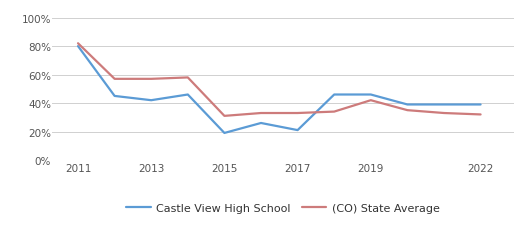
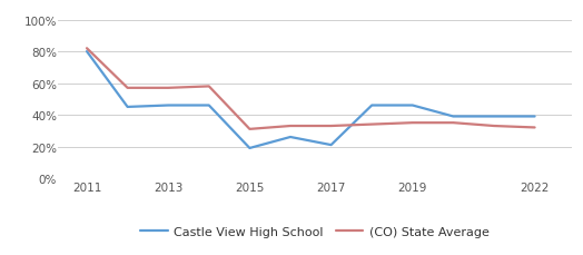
Castle View High School/2013: 42% -> 46%
(CO) State Average/2019: 42% -> 35%
